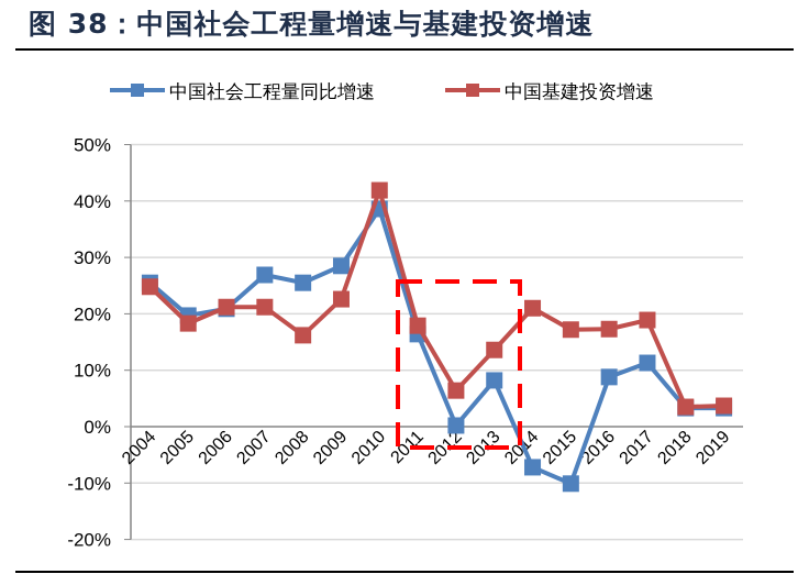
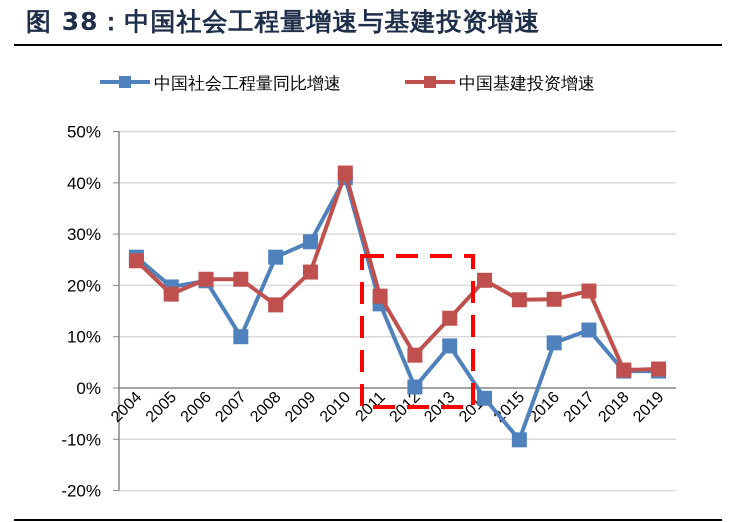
中国社会工程量同比增速/2007: 27% -> 10%
中国社会工程量同比增速/2010: 39% -> 41%
中国社会工程量同比增速/2014: -7% -> -2%
